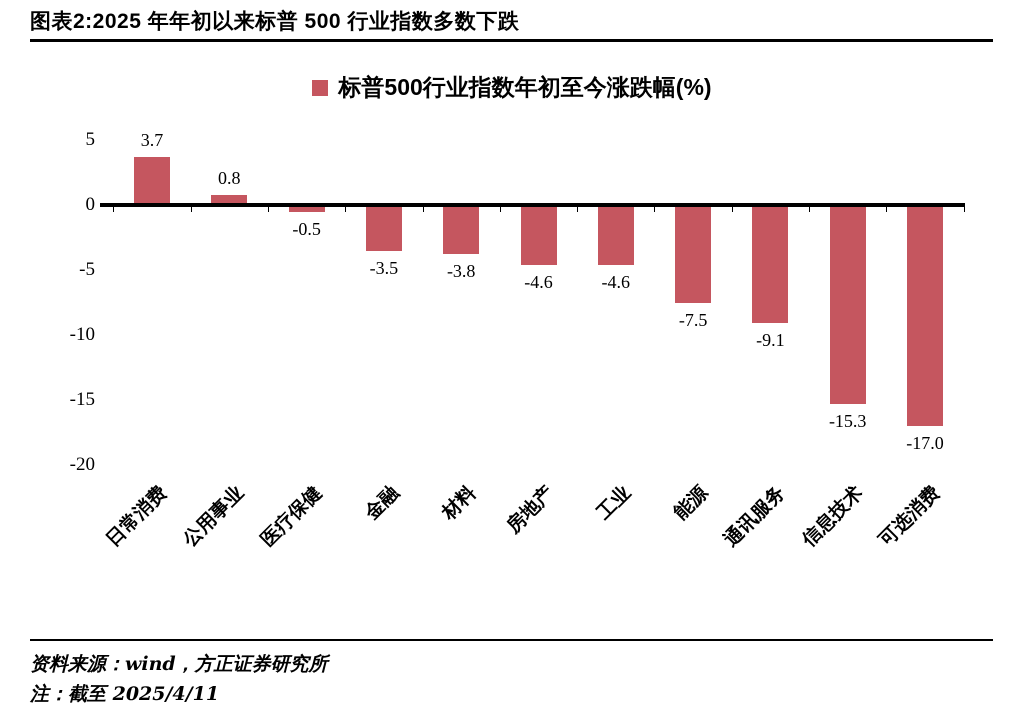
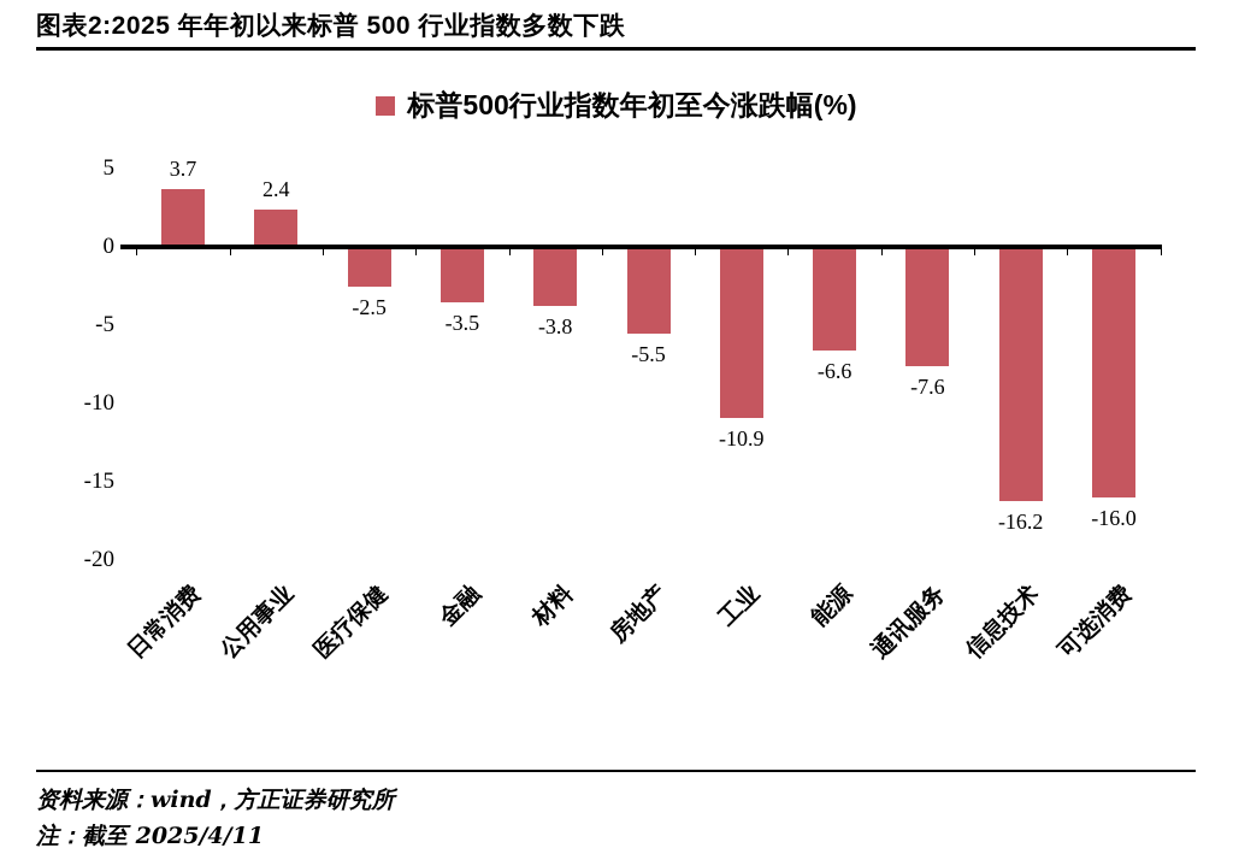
公用事业: 0.8 -> 2.4
医疗保健: -0.5 -> -2.5
房地产: -4.6 -> -5.5
工业: -4.6 -> -10.9
能源: -7.5 -> -6.6
通讯服务: -9.1 -> -7.6
信息技术: -15.3 -> -16.2
可选消费: -17.0 -> -16.0
